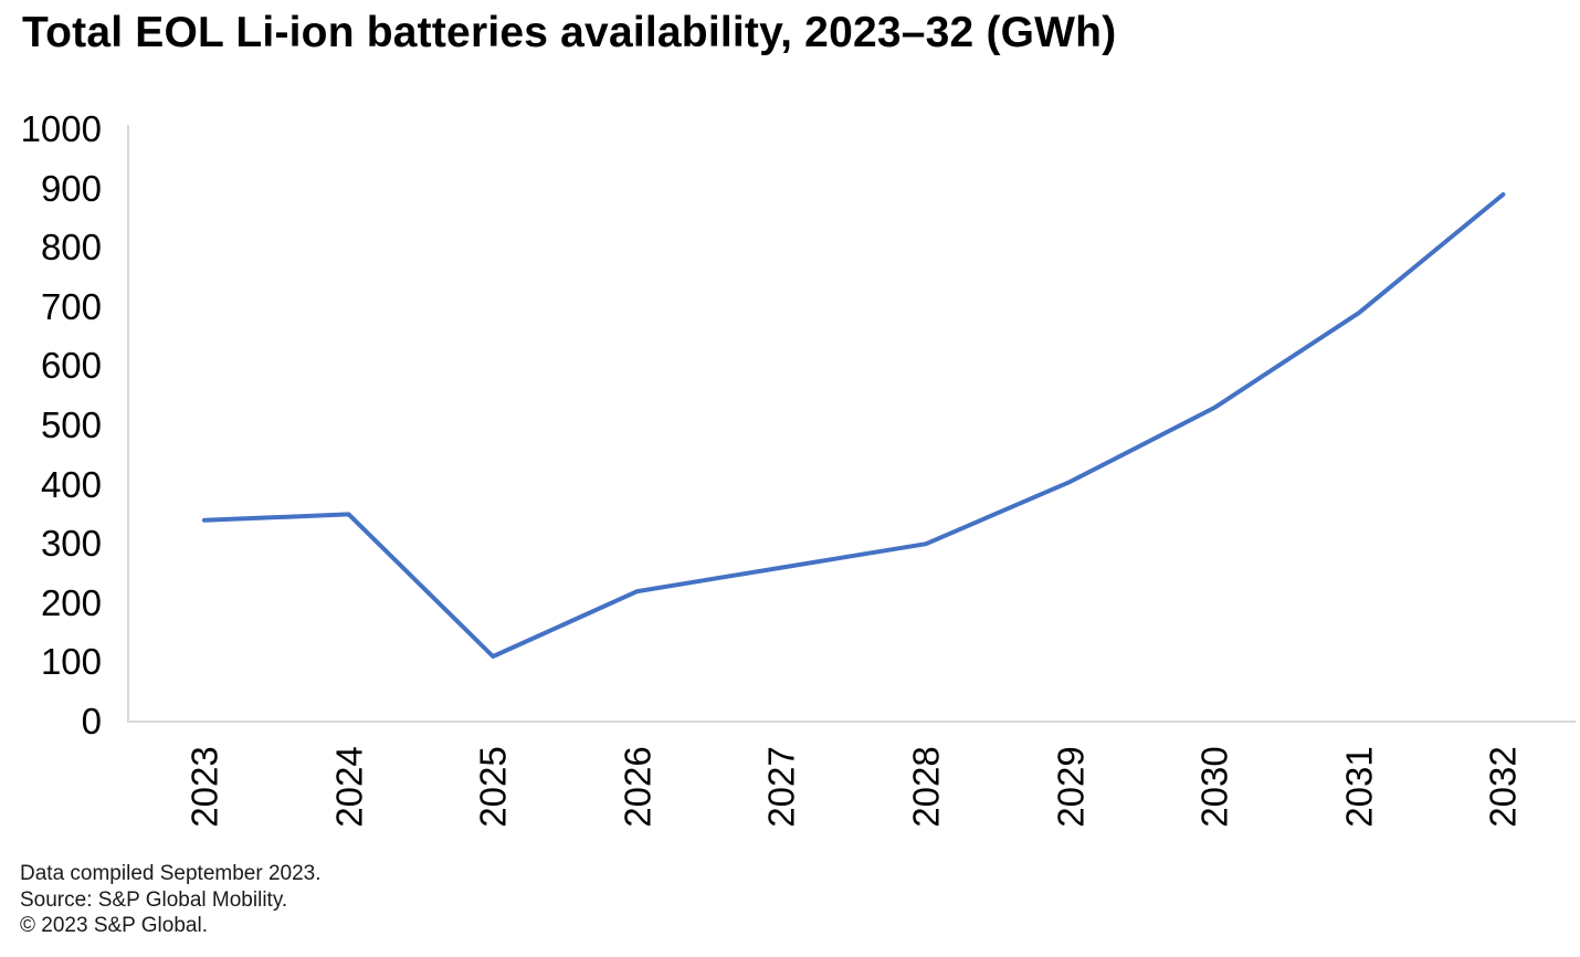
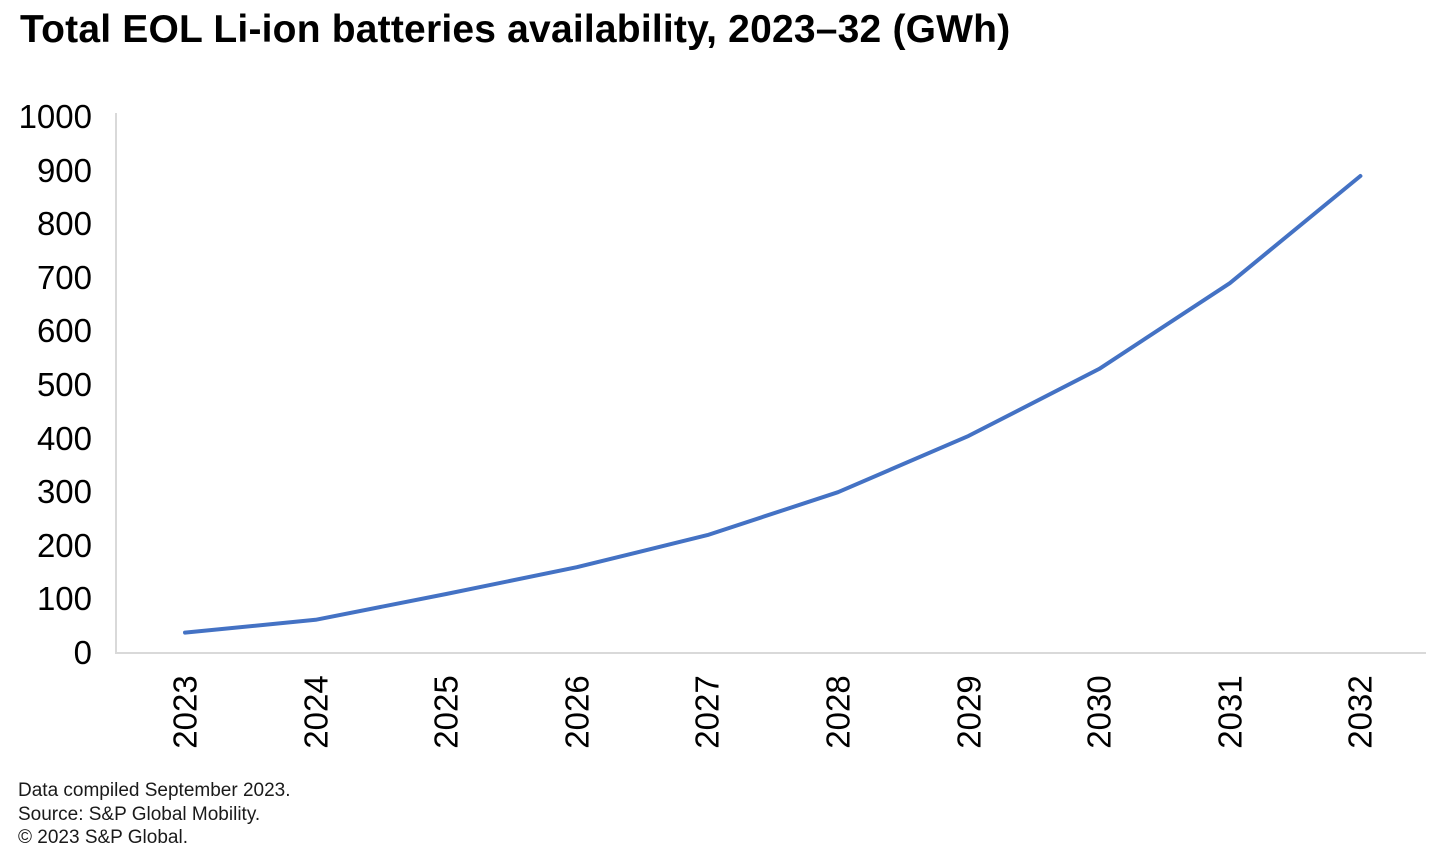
2023: 340 -> 40
2024: 350 -> 60
2026: 220 -> 160
2027: 260 -> 220
